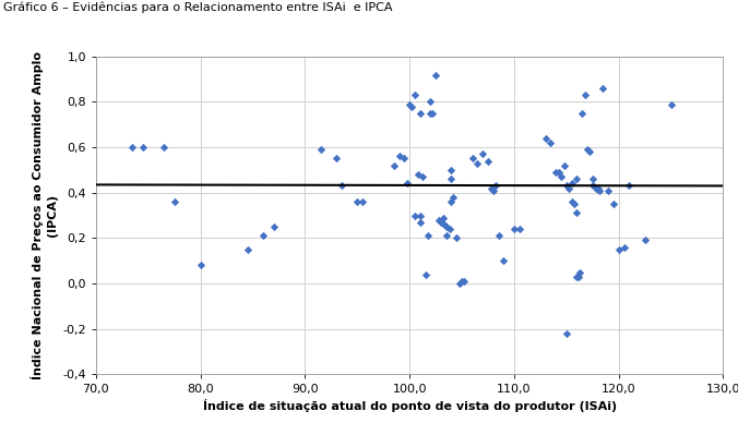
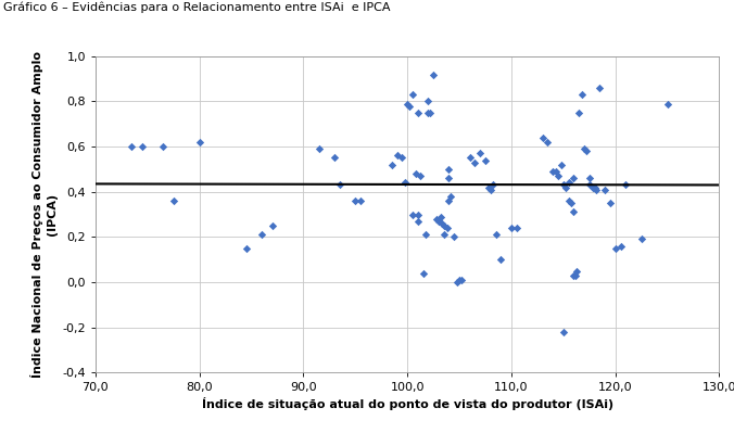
80,0: 0,08 -> 0,62
